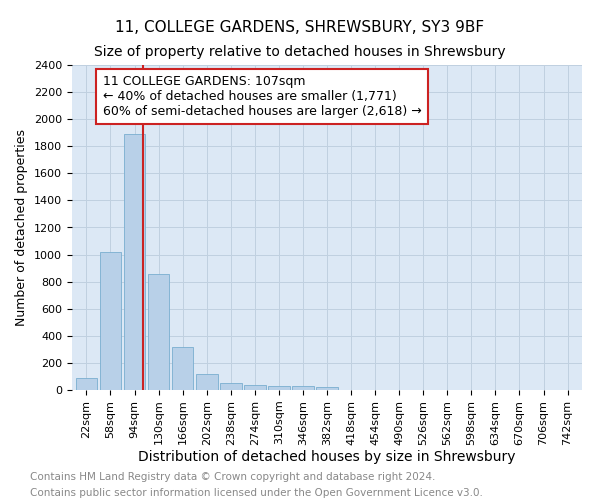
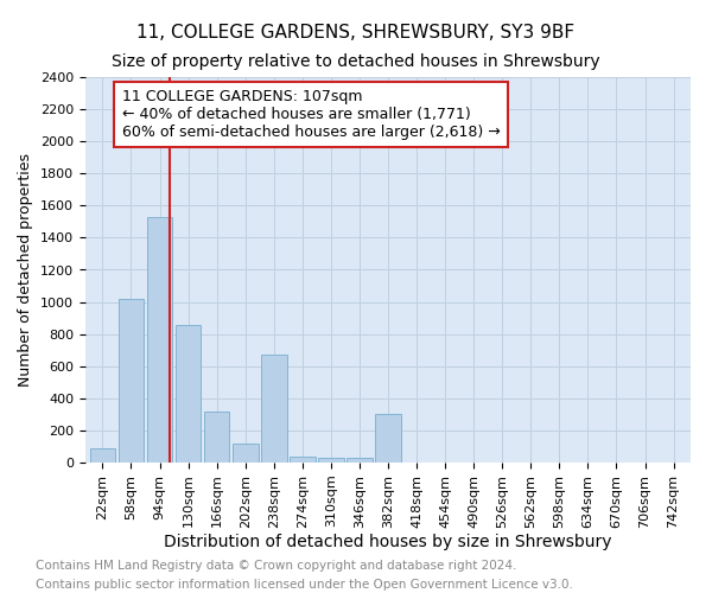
94sqm: 1890 -> 1530
238sqm: 50 -> 670
382sqm: 20 -> 300
